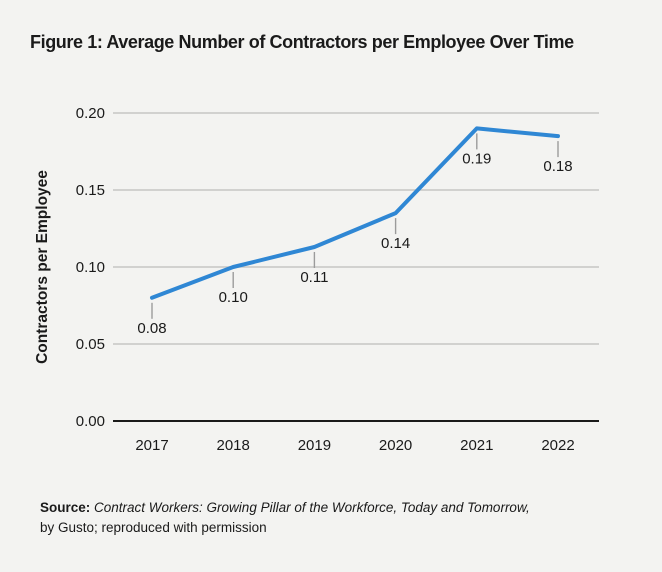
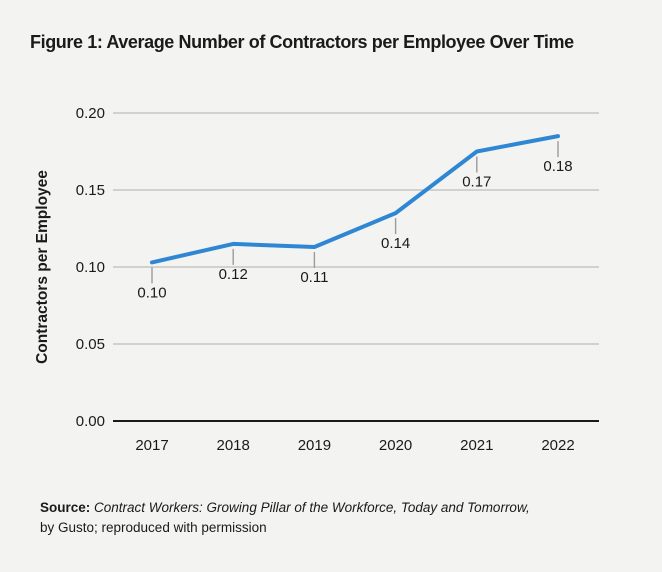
2017: 0.08 -> 0.10
2018: 0.10 -> 0.12
2021: 0.19 -> 0.17
